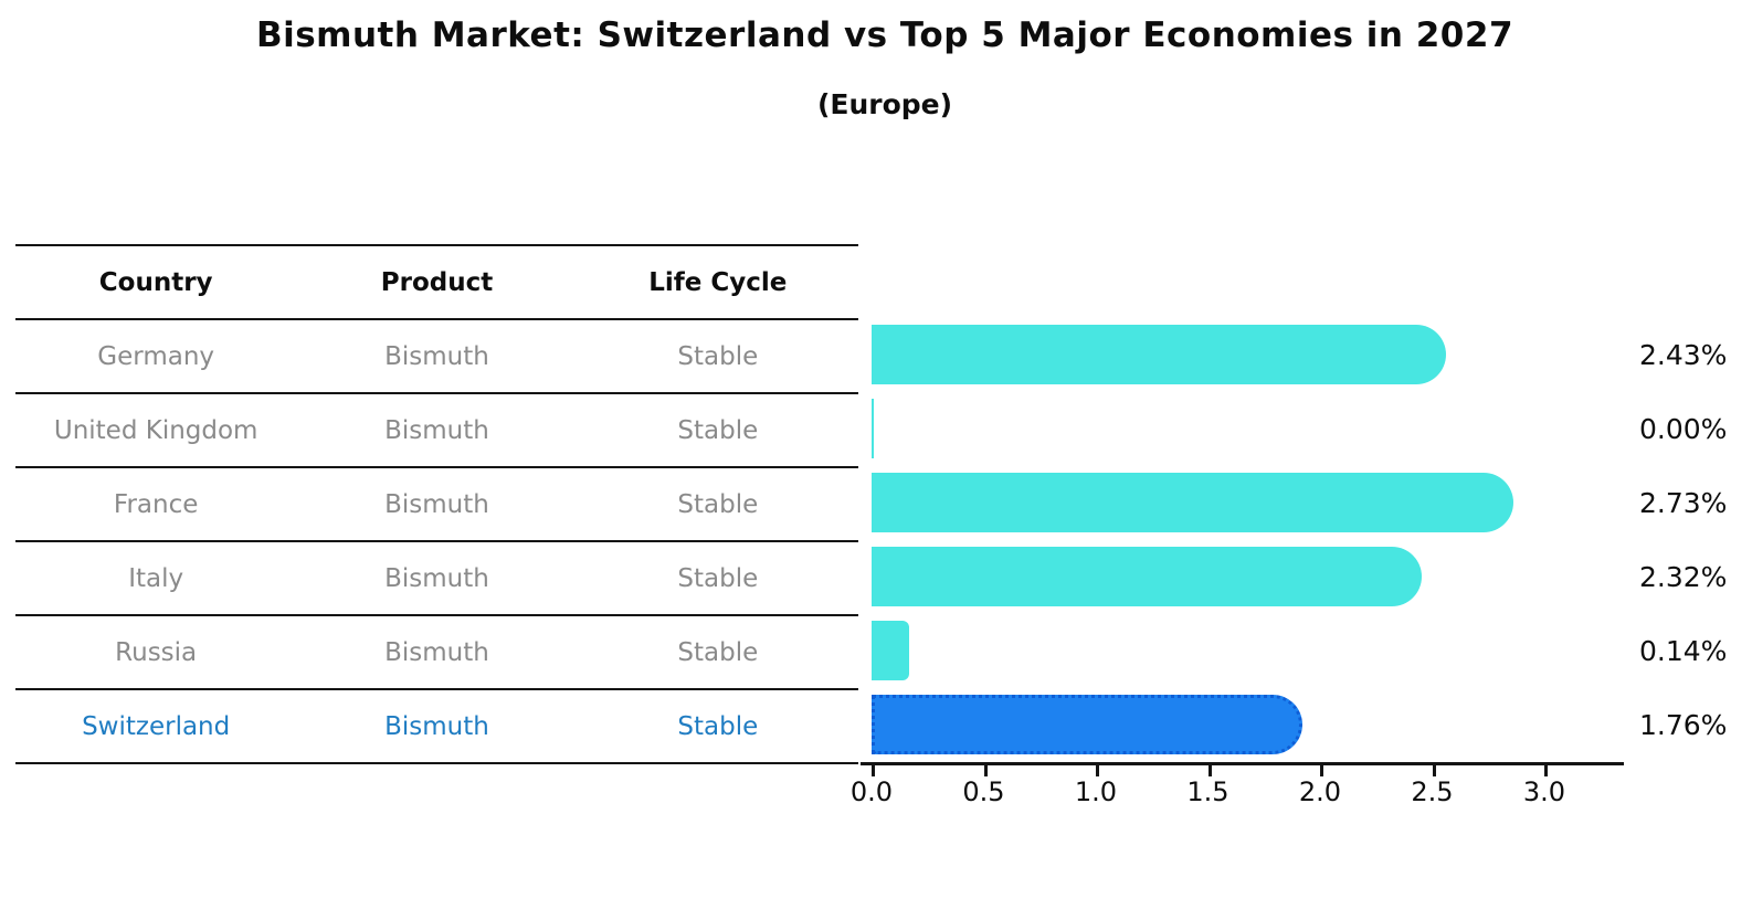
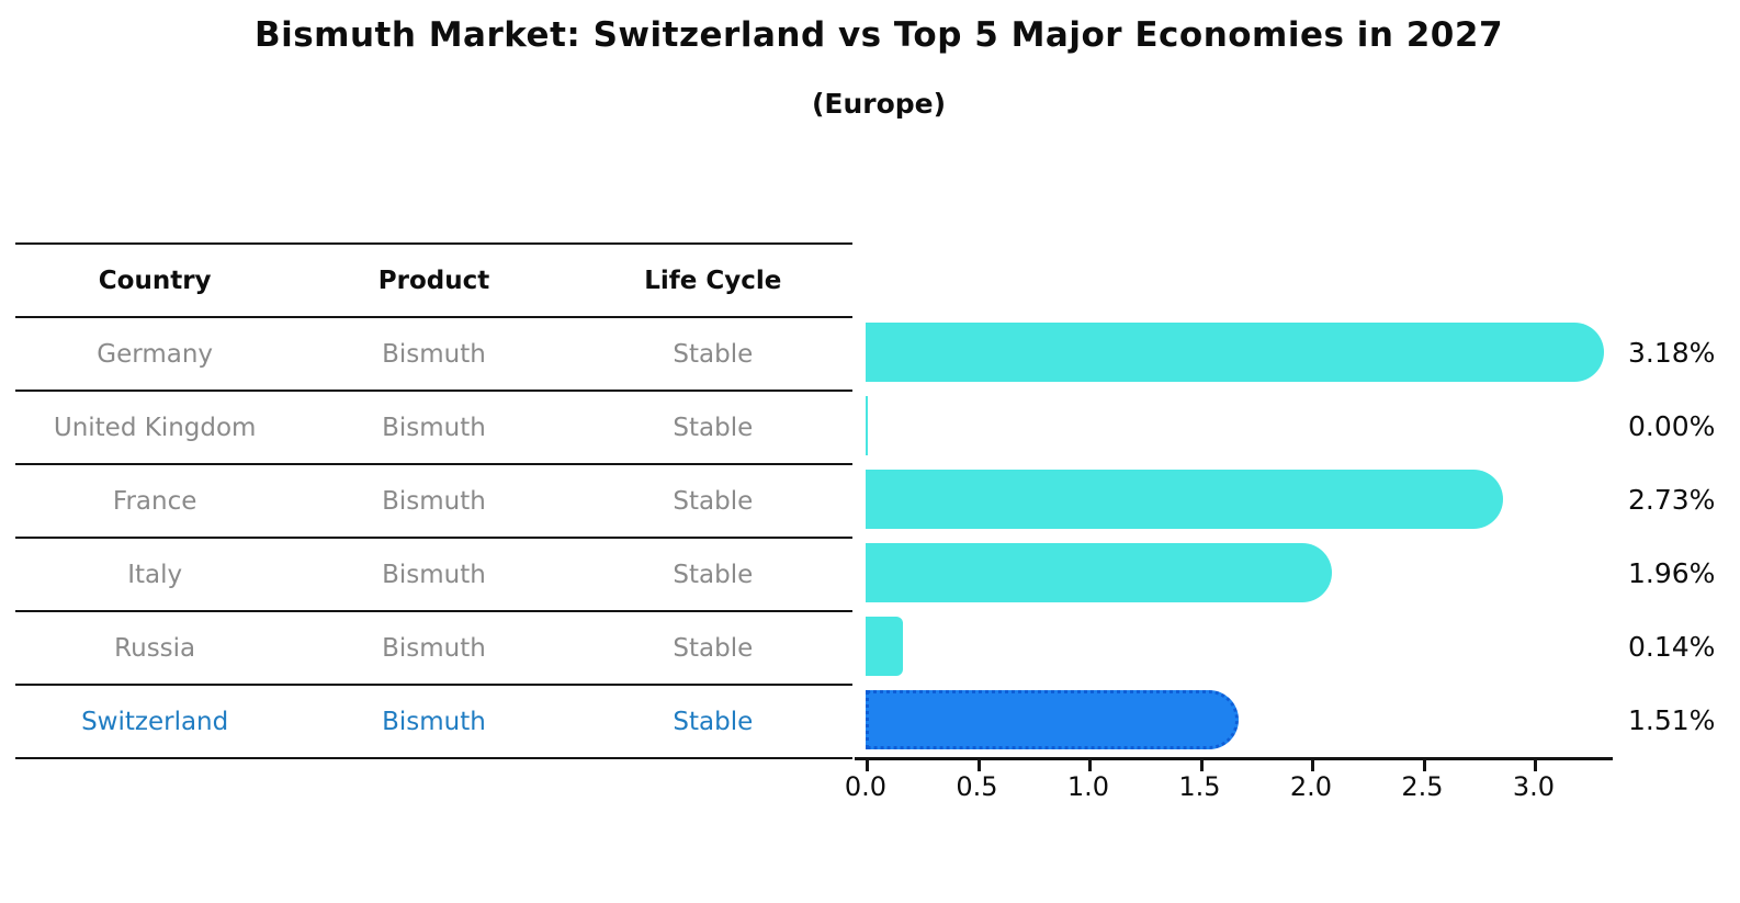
Germany: 2.43% -> 3.18%
Italy: 2.32% -> 1.96%
Switzerland: 1.76% -> 1.51%
